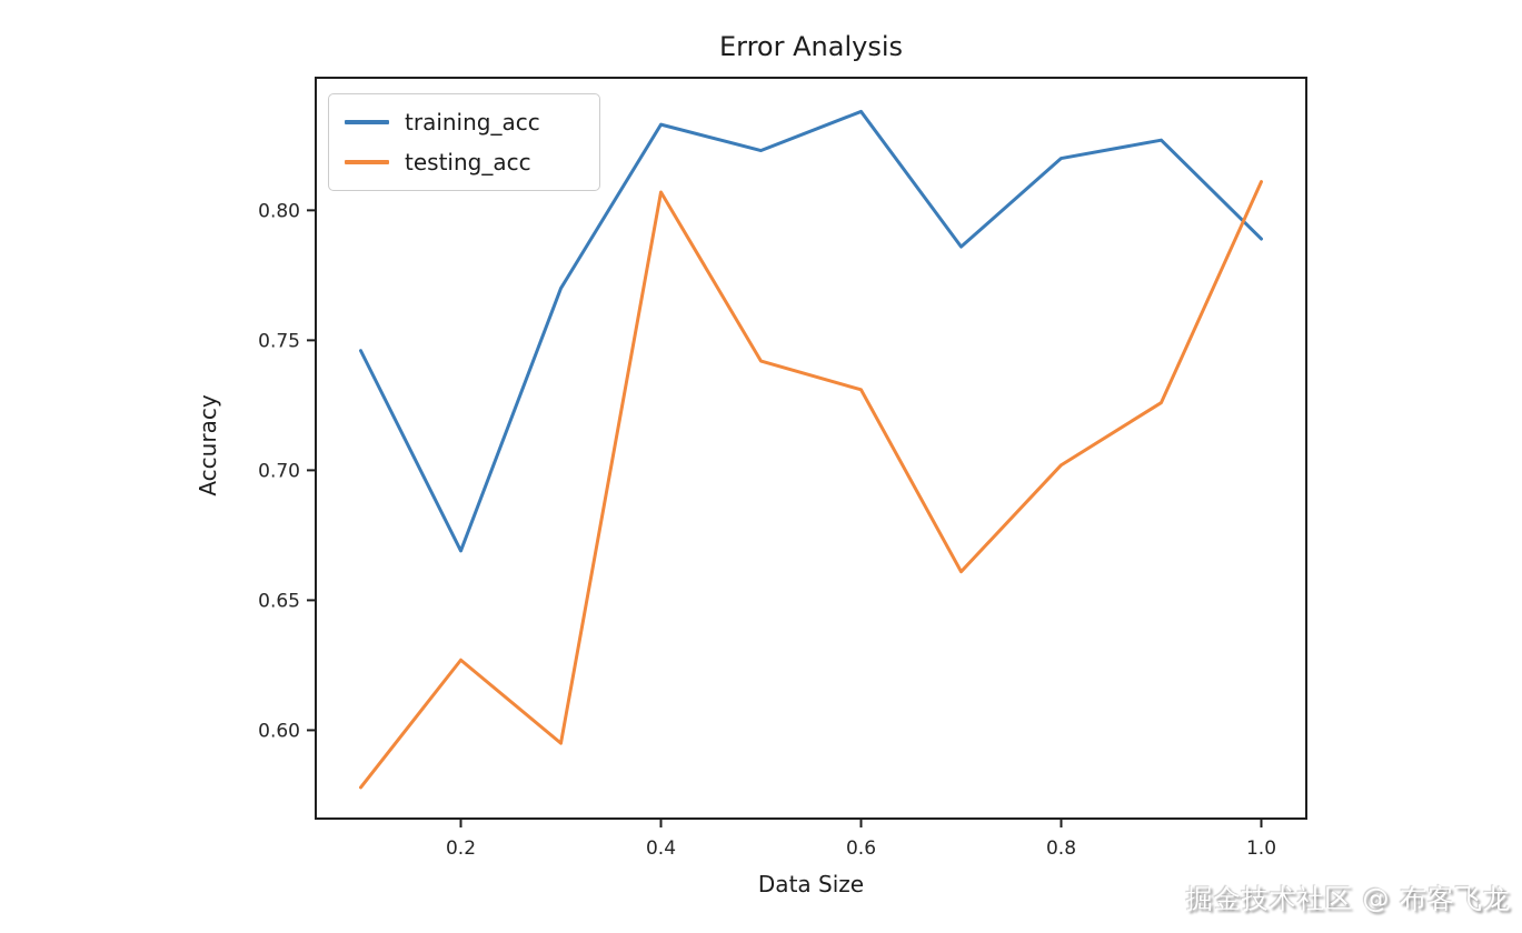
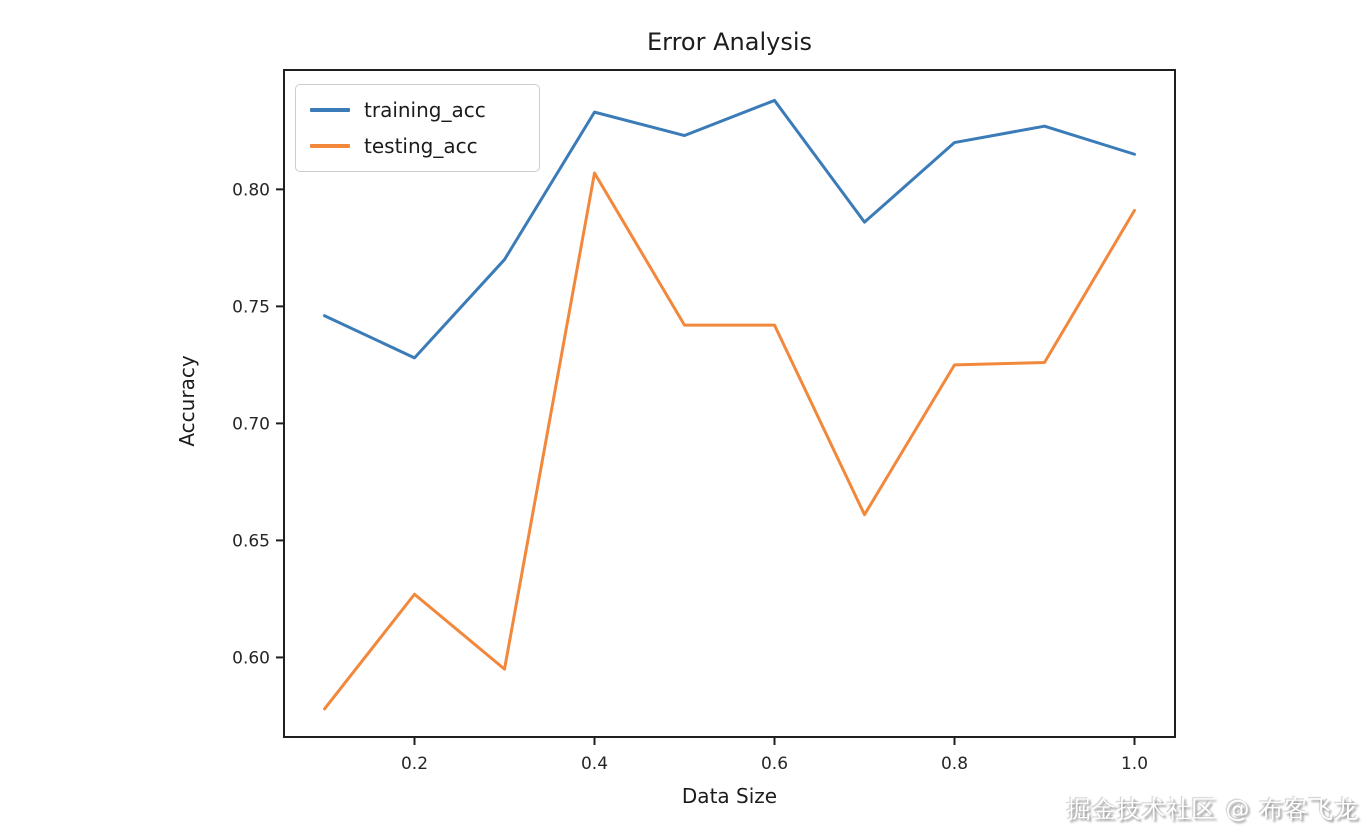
training_acc/0.2: 0.669 -> 0.728
testing_acc/0.6: 0.731 -> 0.742
testing_acc/0.8: 0.702 -> 0.725
training_acc/1.0: 0.789 -> 0.815
testing_acc/1.0: 0.811 -> 0.791
